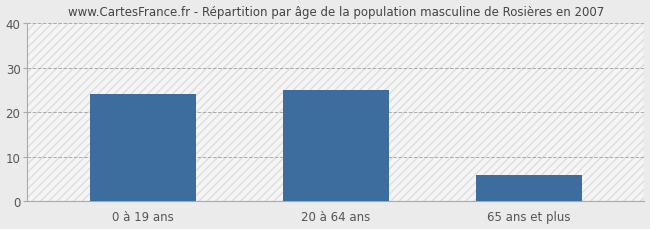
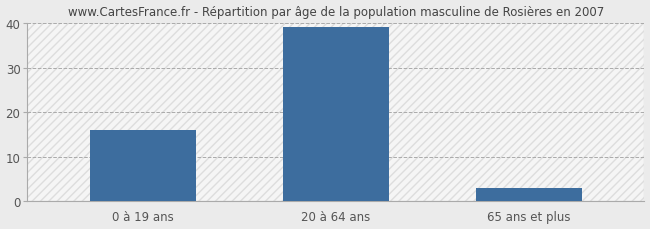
0 à 19 ans: 24 -> 16
20 à 64 ans: 25 -> 39
65 ans et plus: 6 -> 3
